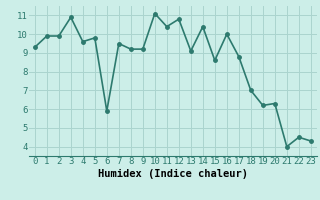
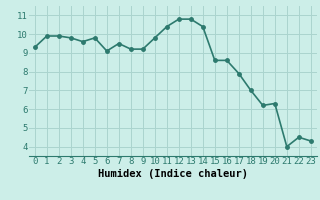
3: 10.9 -> 9.8
6: 5.9 -> 9.1
10: 11.1 -> 9.8
13: 9.1 -> 10.8
16: 10.0 -> 8.6
17: 8.8 -> 7.9
